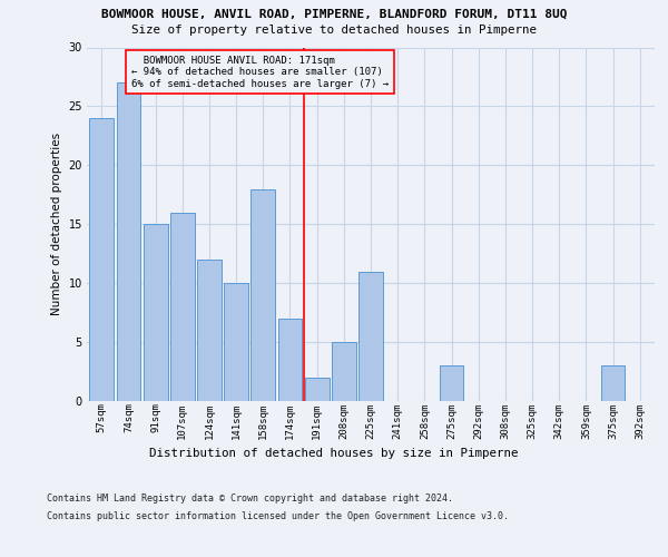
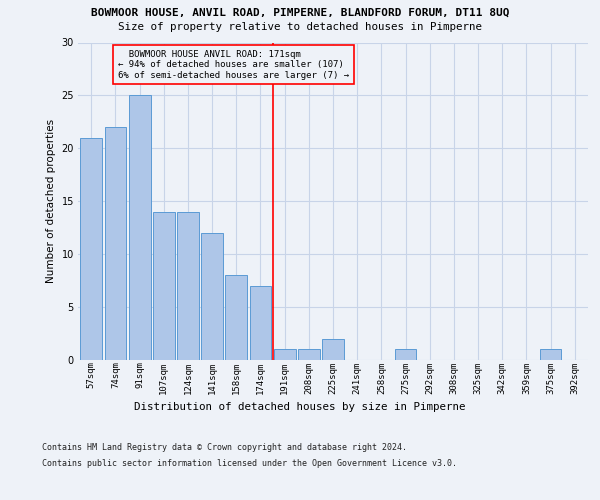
57sqm: 24 -> 21
74sqm: 27 -> 22
91sqm: 15 -> 25
107sqm: 16 -> 14
124sqm: 12 -> 14
141sqm: 10 -> 12
158sqm: 18 -> 8
191sqm: 2 -> 1
208sqm: 5 -> 1
225sqm: 11 -> 2
275sqm: 3 -> 1
375sqm: 3 -> 1
